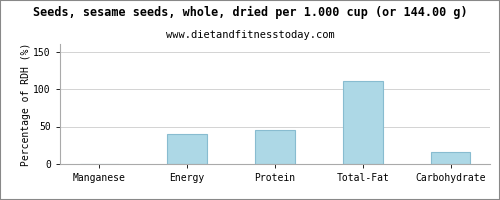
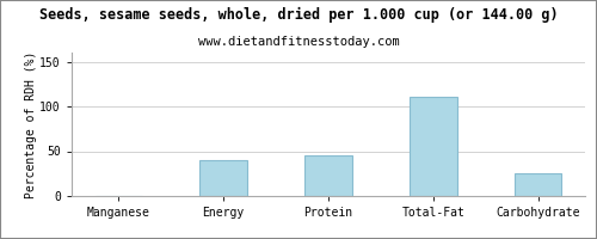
Carbohydrate: 16 -> 26
